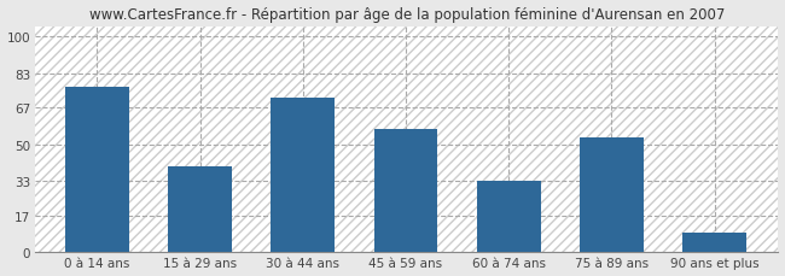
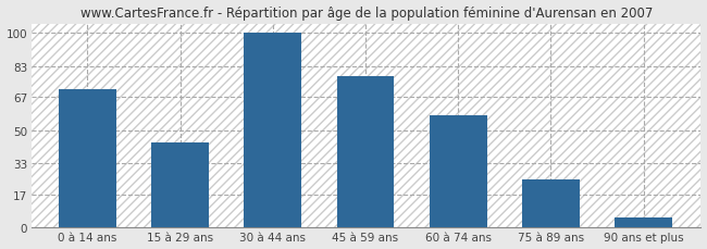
0 à 14 ans: 77 -> 71
15 à 29 ans: 40 -> 44
30 à 44 ans: 72 -> 100
45 à 59 ans: 57 -> 78
60 à 74 ans: 33 -> 58
75 à 89 ans: 53 -> 25
90 ans et plus: 9 -> 5
